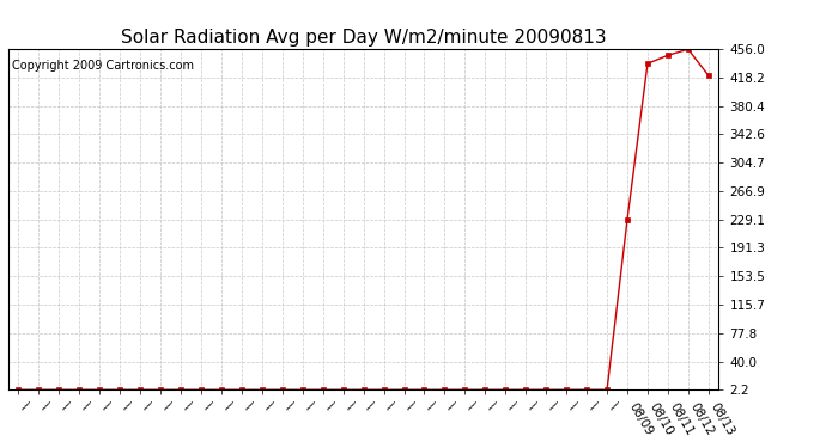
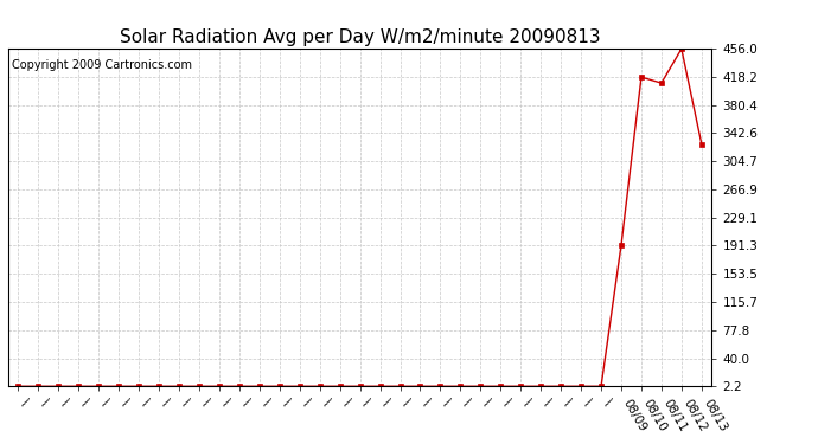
08/09: 229 -> 192
08/10: 437 -> 418
08/11: 448 -> 410
08/13: 421 -> 328
